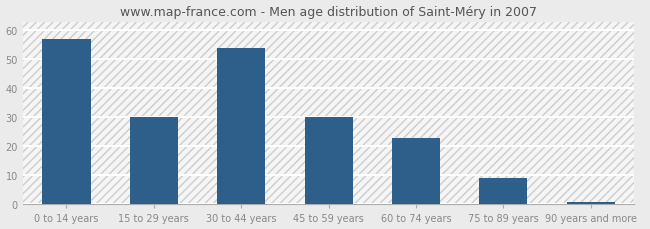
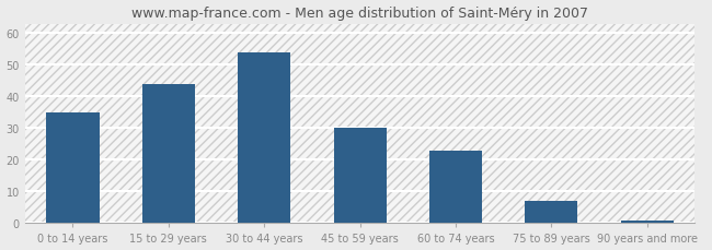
0 to 14 years: 57 -> 35
15 to 29 years: 30 -> 44
75 to 89 years: 9 -> 7
